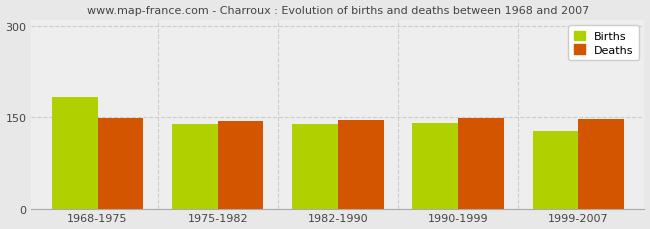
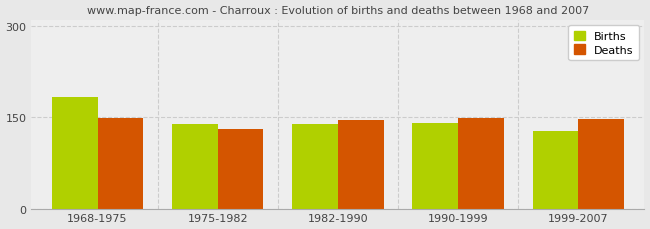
Deaths/1975-1982: 143 -> 130
